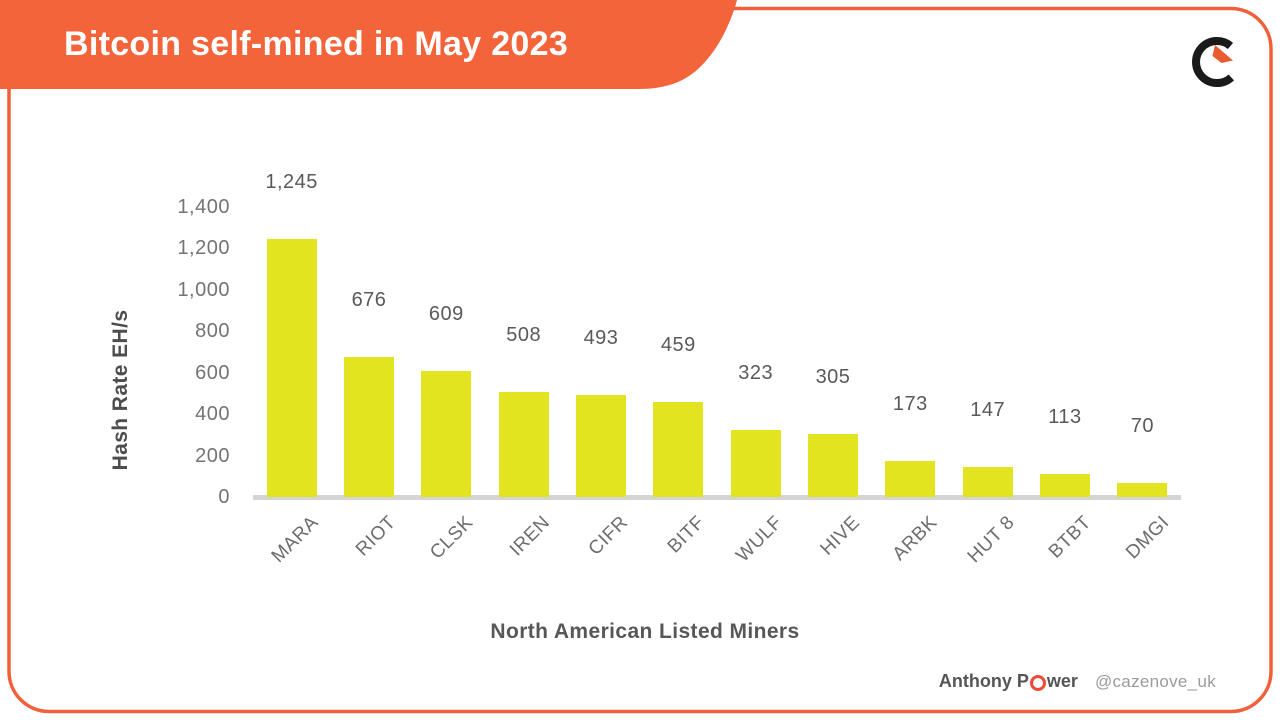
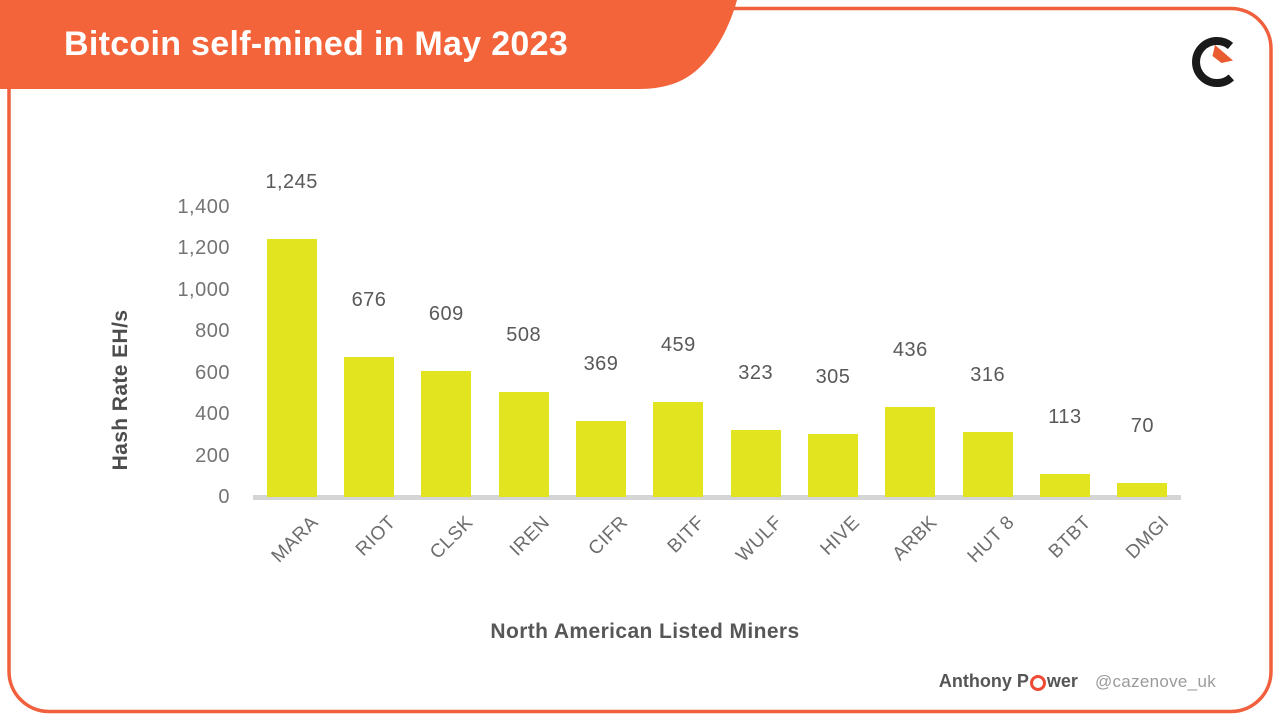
CIFR: 493 -> 369
ARBK: 173 -> 436
HUT 8: 147 -> 316
